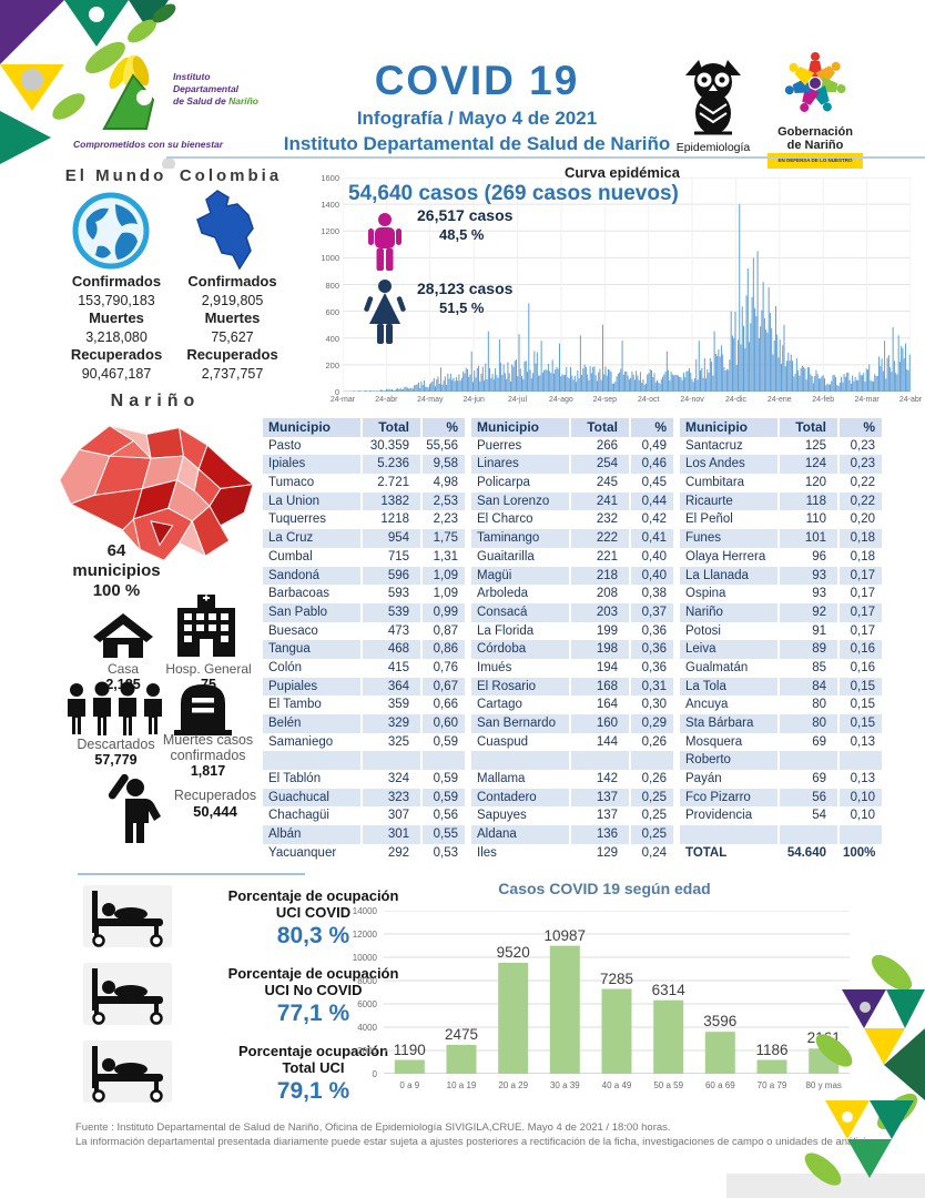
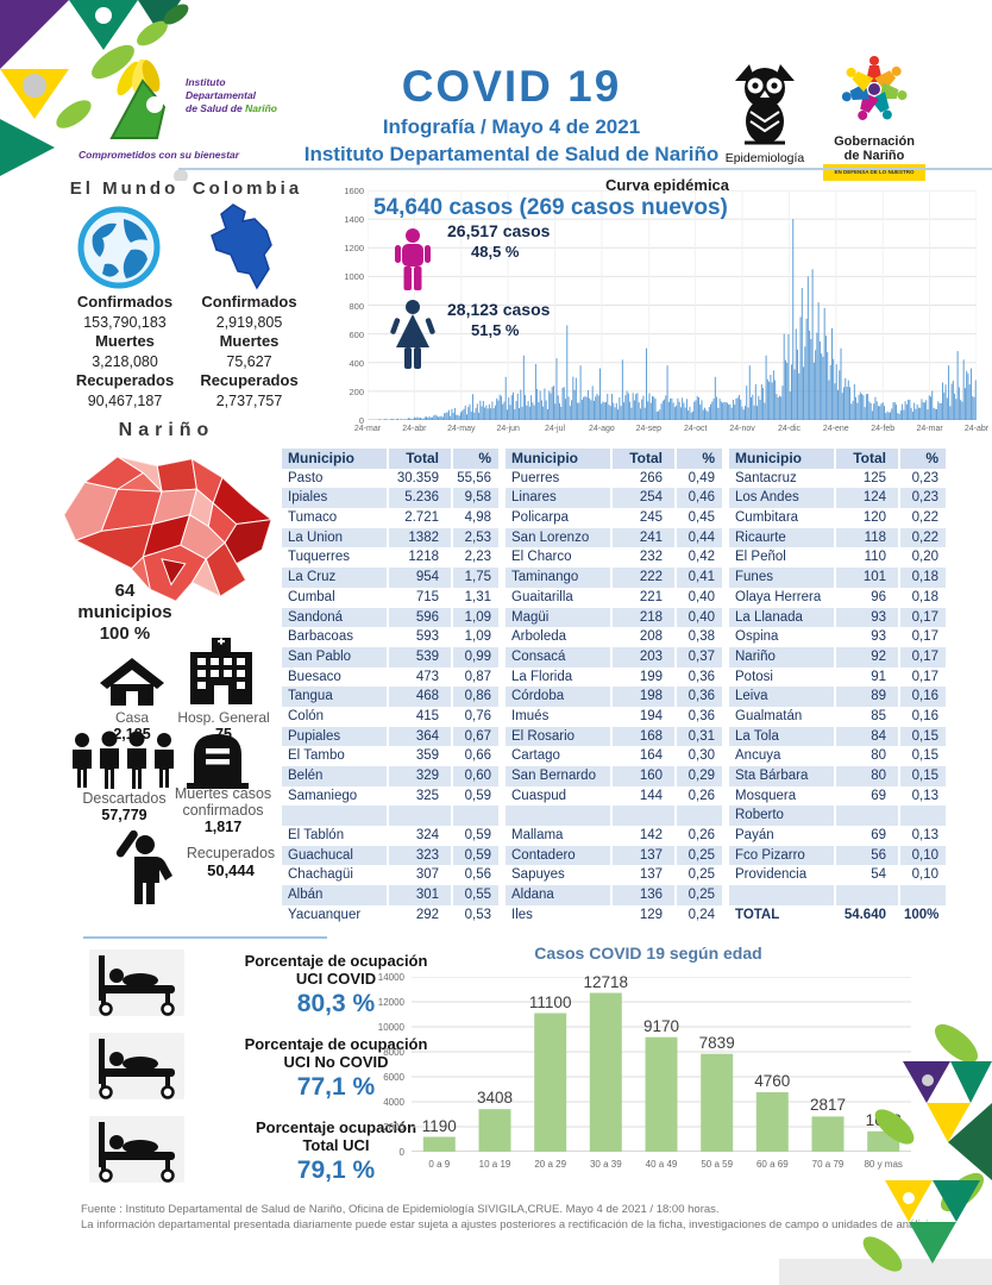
Casos COVID 19 según edad/10 a 19: 2475 -> 3408
Casos COVID 19 según edad/20 a 29: 9520 -> 11100
Casos COVID 19 según edad/30 a 39: 10987 -> 12718
Casos COVID 19 según edad/40 a 49: 7285 -> 9170
Casos COVID 19 según edad/50 a 59: 6314 -> 7839
Casos COVID 19 según edad/60 a 69: 3596 -> 4760
Casos COVID 19 según edad/70 a 79: 1186 -> 2817
Casos COVID 19 según edad/80 y mas: 2161 -> 1638
